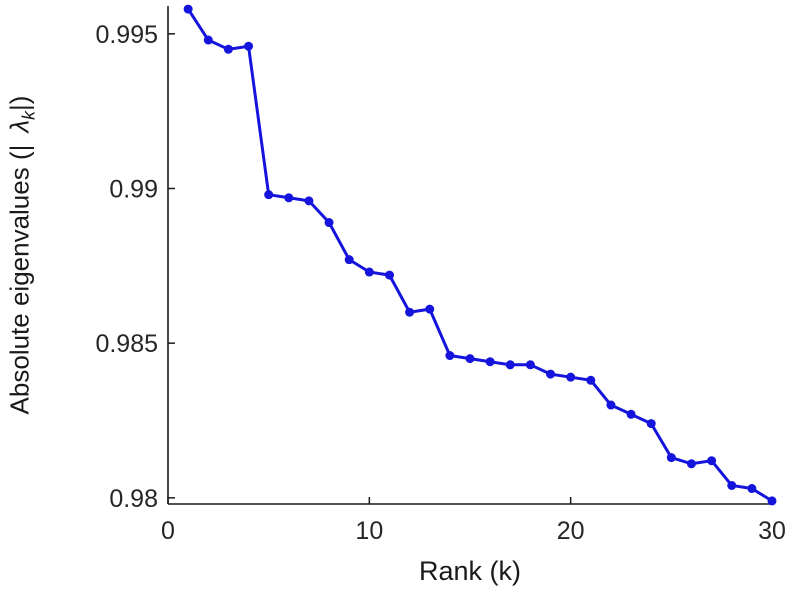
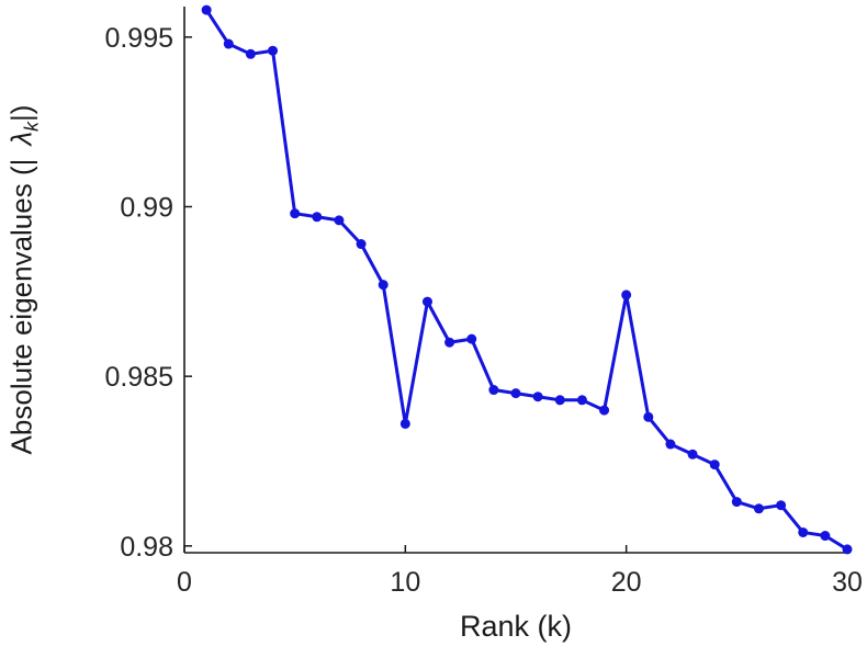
10: 0.9873 -> 0.9836
20: 0.9839 -> 0.9874
